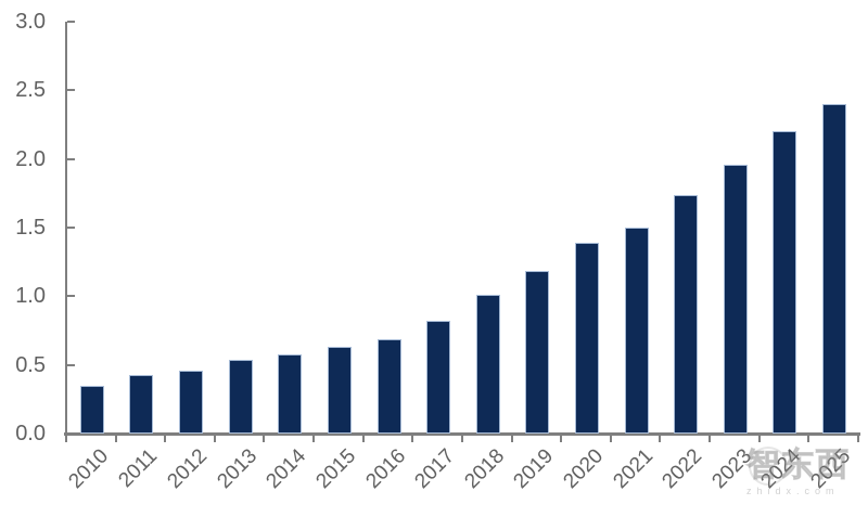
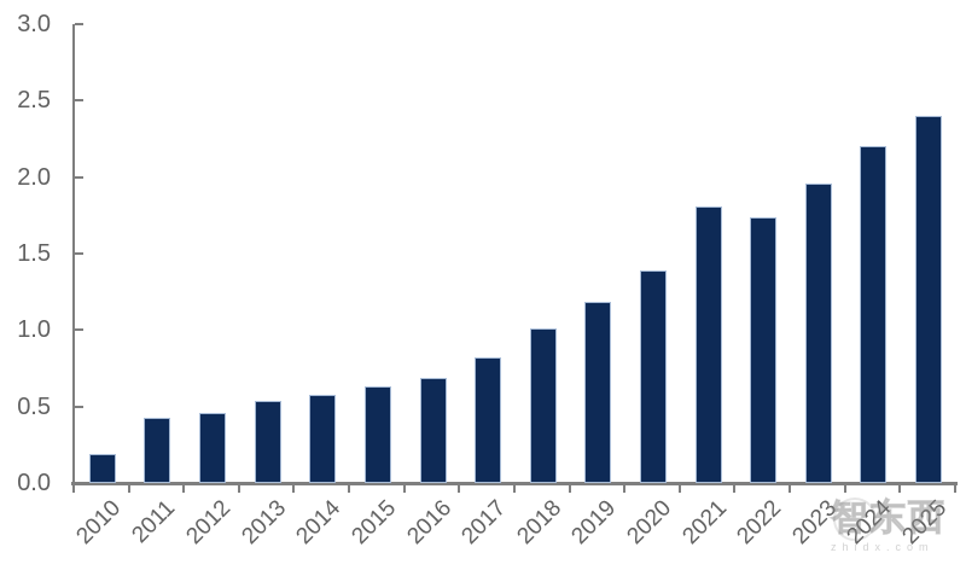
2010: 0.35 -> 0.19
2021: 1.50 -> 1.81
